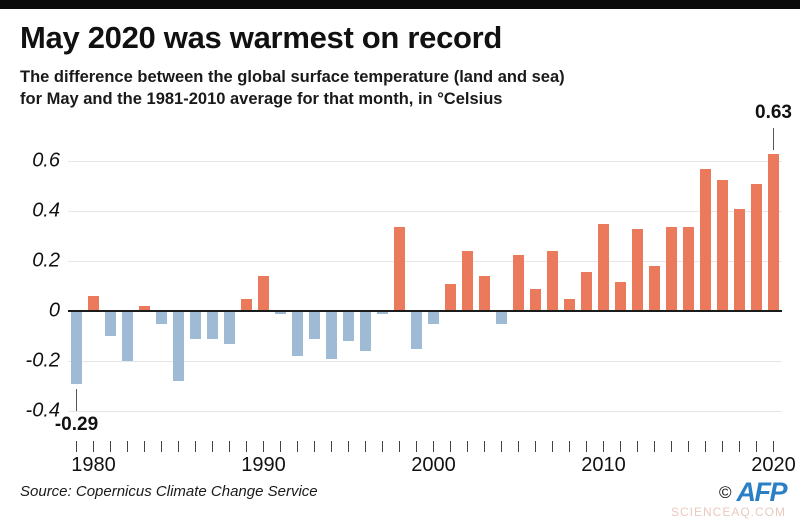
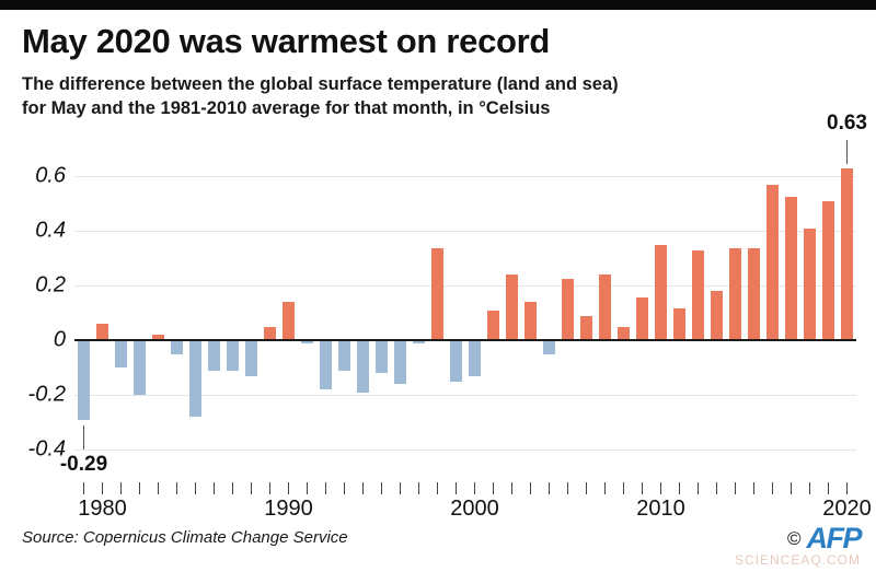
2000: -0.05 -> -0.13
